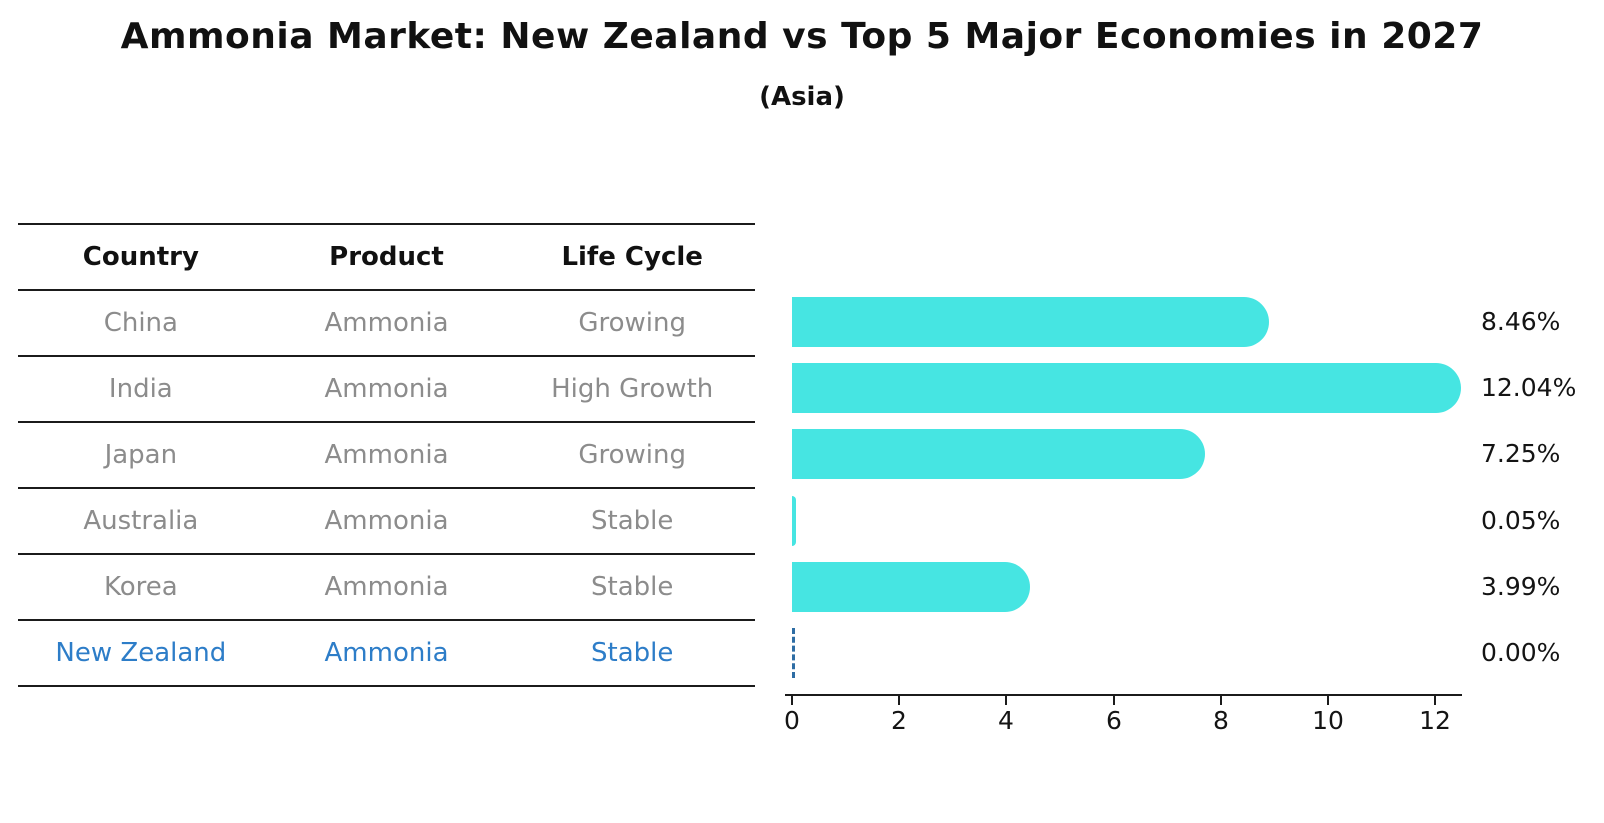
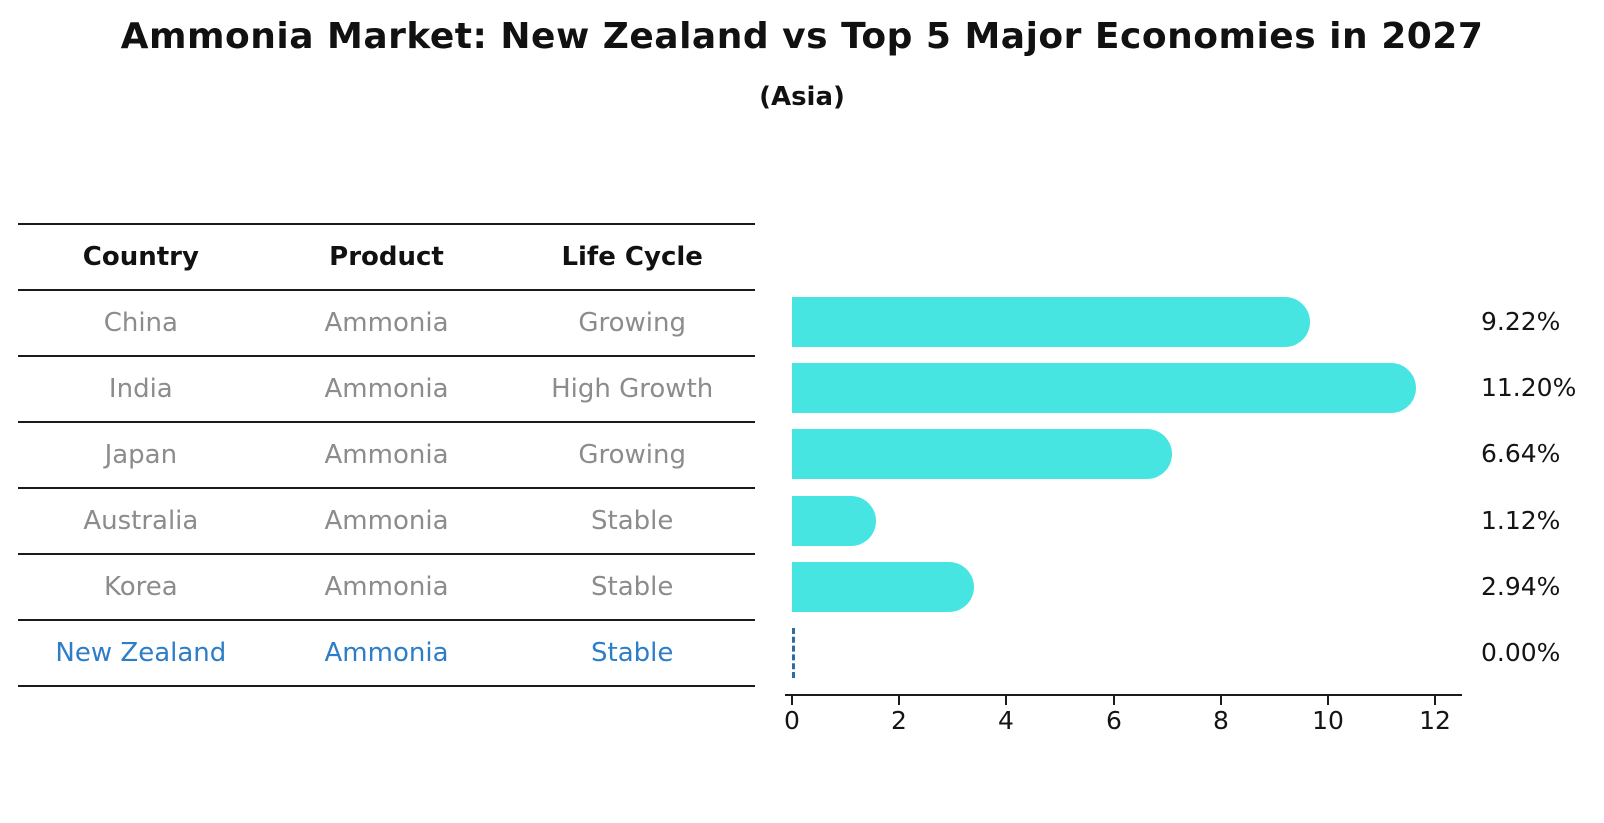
China: 8.46% -> 9.22%
India: 12.04% -> 11.20%
Japan: 7.25% -> 6.64%
Australia: 0.05% -> 1.12%
Korea: 3.99% -> 2.94%
